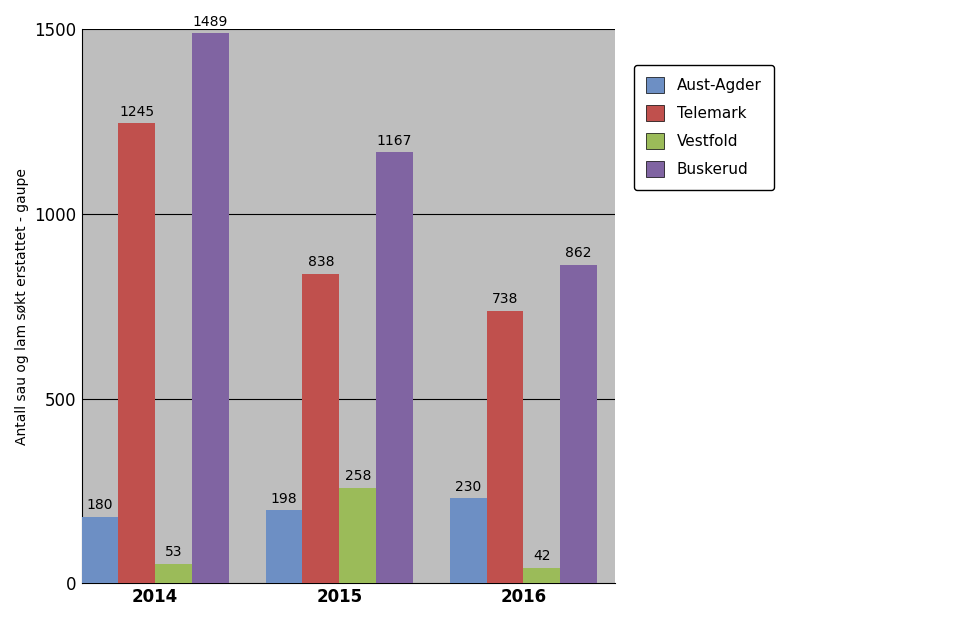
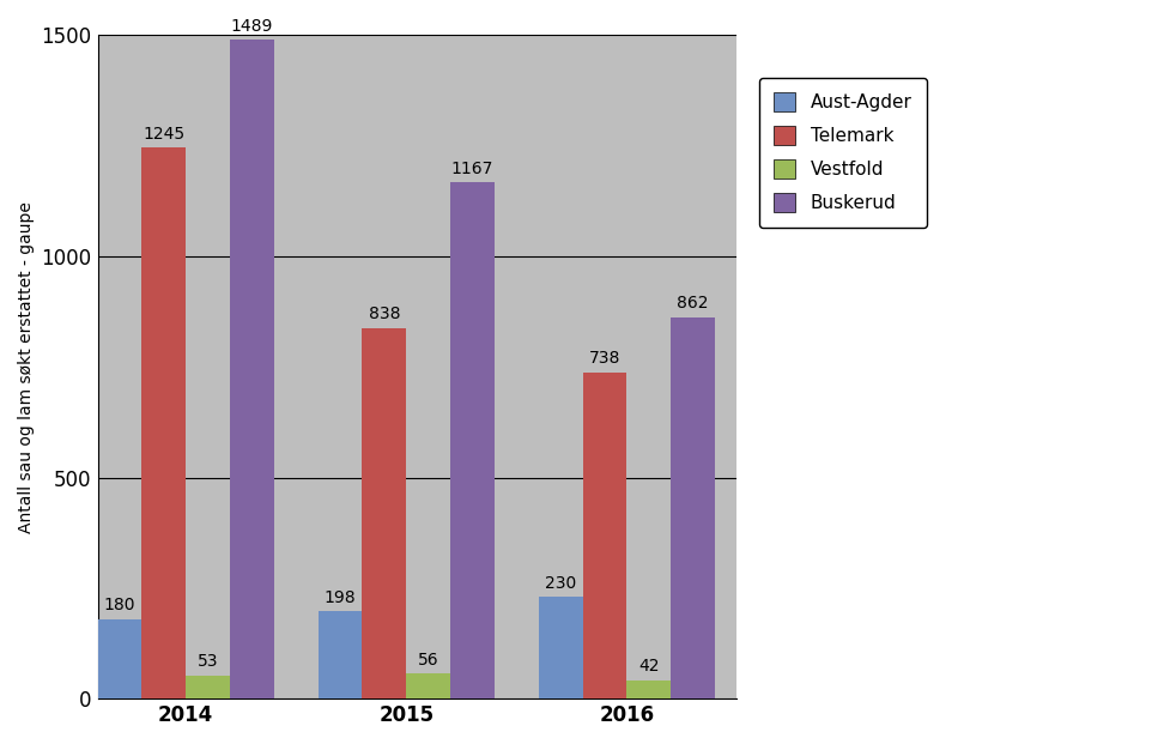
Vestfold/2015: 258 -> 56
